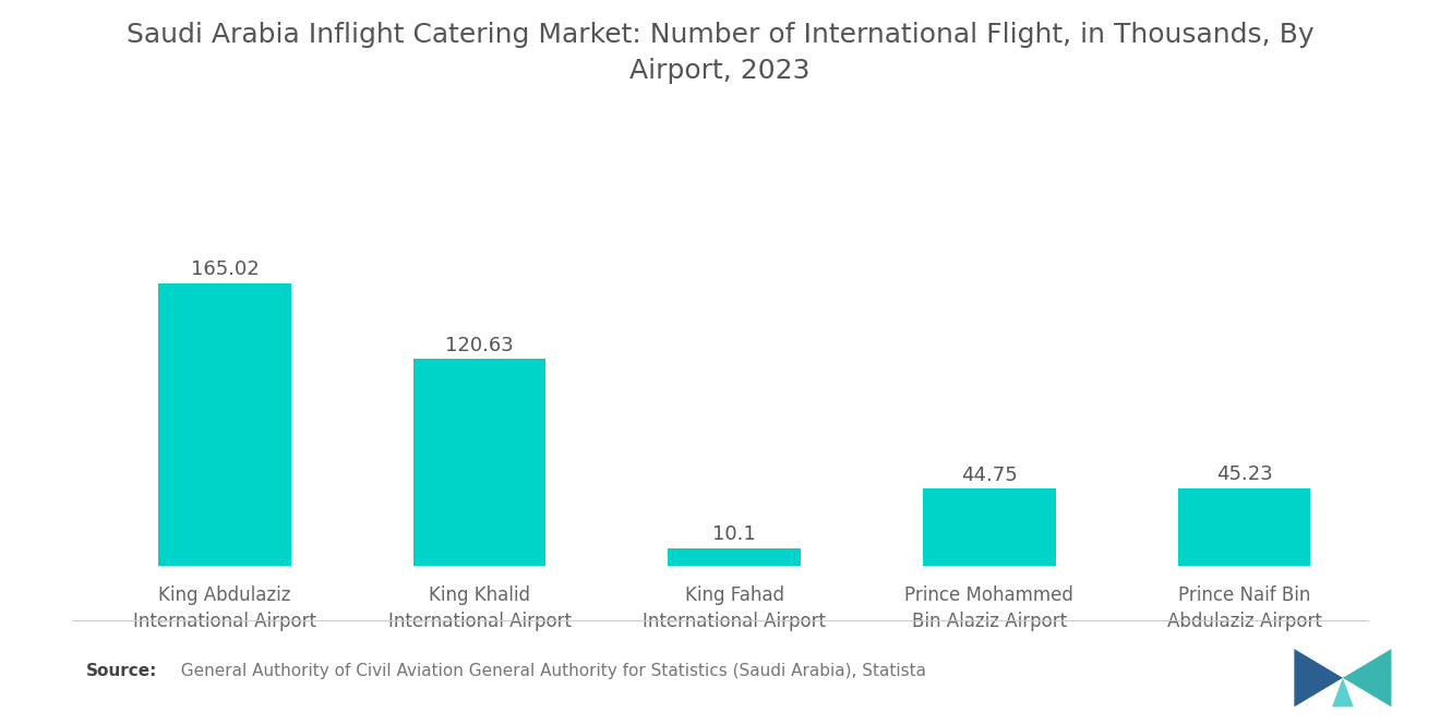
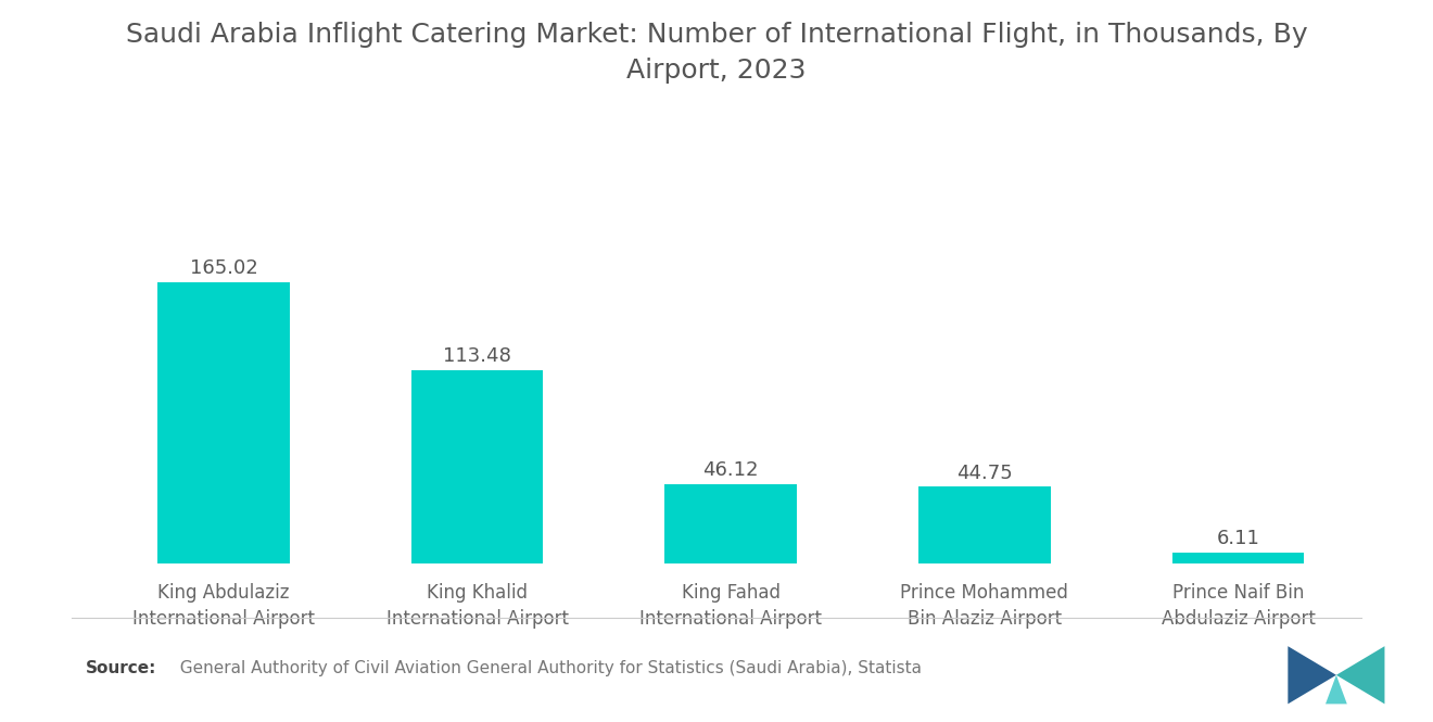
King Khalid International Airport: 120.63 -> 113.48
King Fahad International Airport: 10.1 -> 46.12
Prince Naif Bin Abdulaziz Airport: 45.23 -> 6.11
